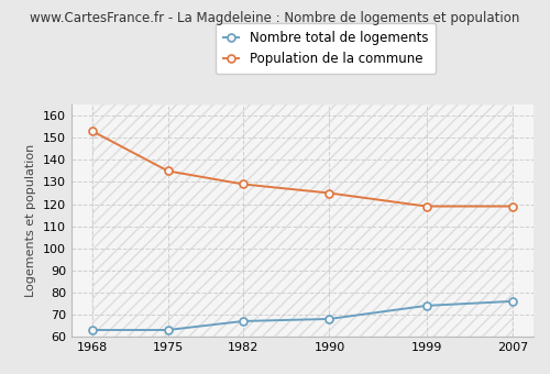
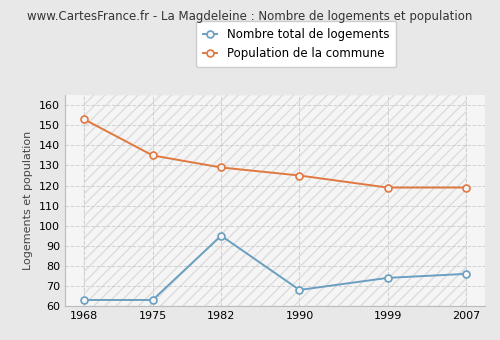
Nombre total de logements/1982: 67 -> 95
